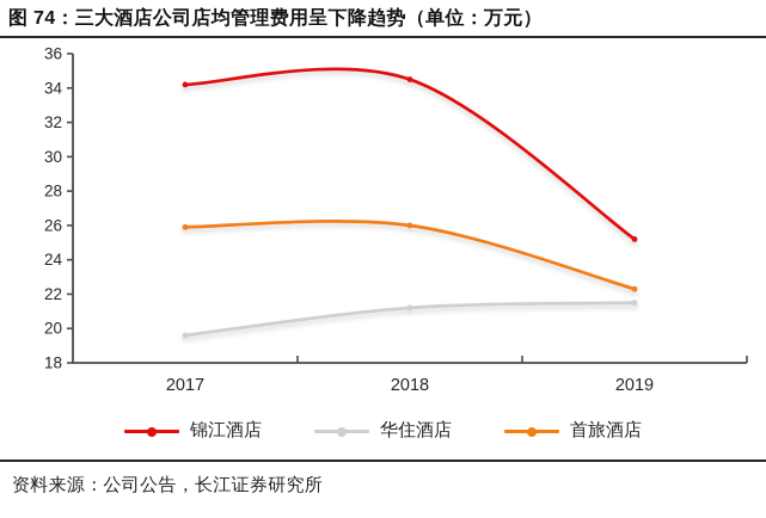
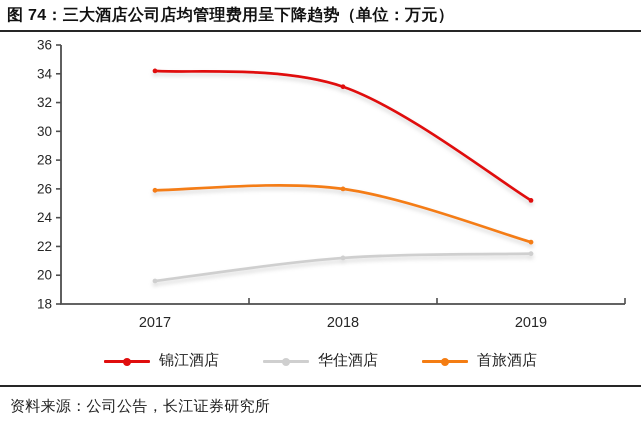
锦江酒店/2018: 34.5 -> 33.1
